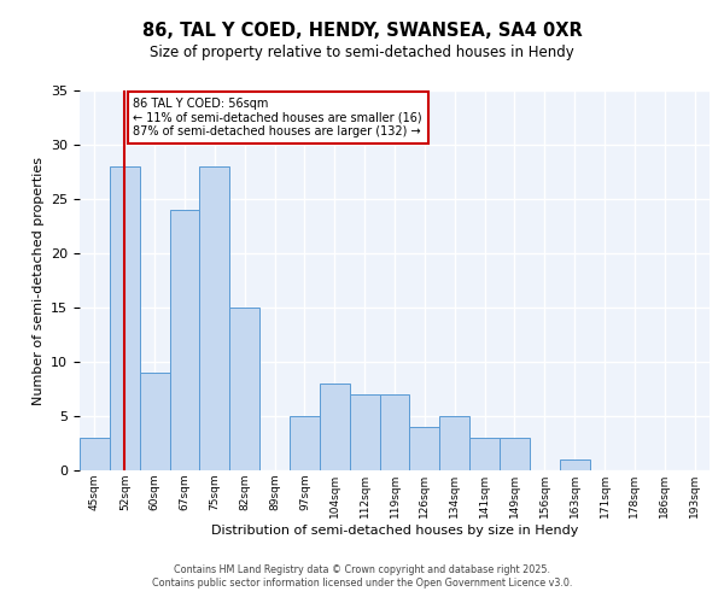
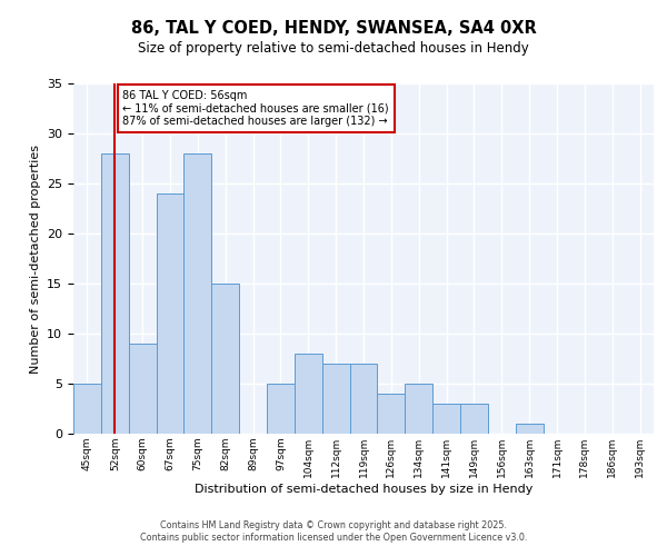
45sqm: 3 -> 5
